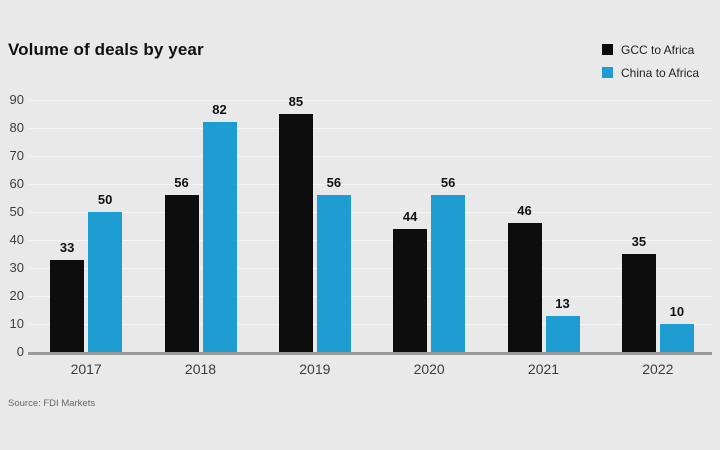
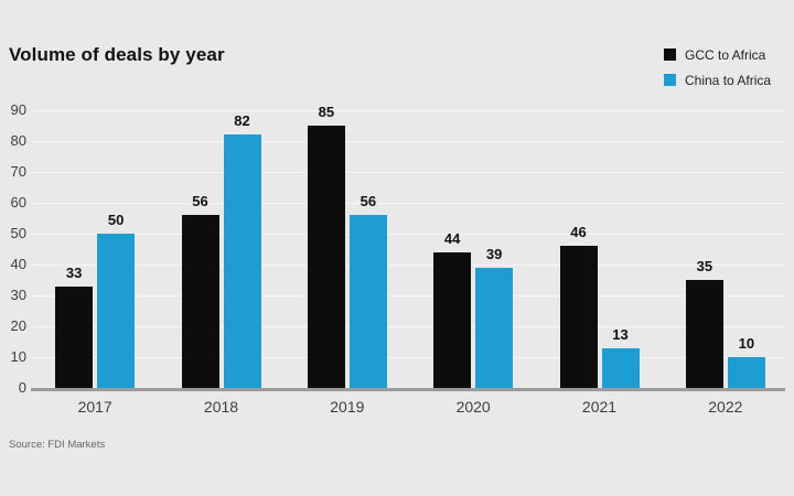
China to Africa/2020: 56 -> 39
